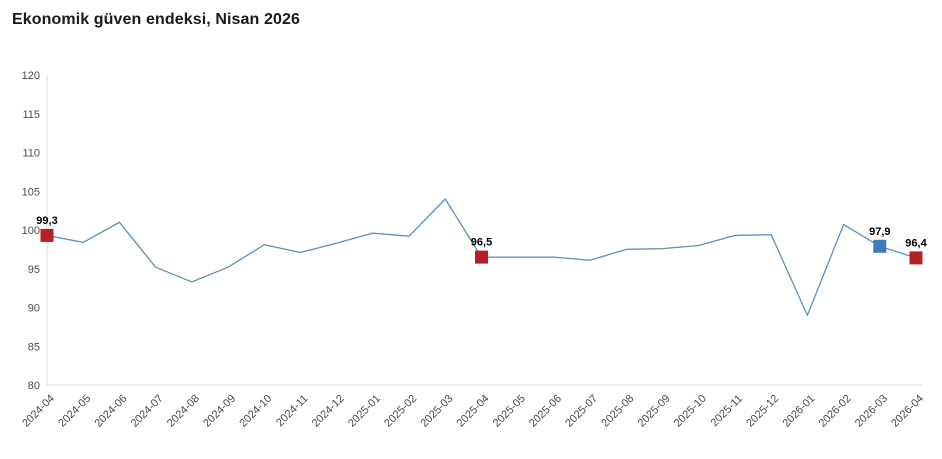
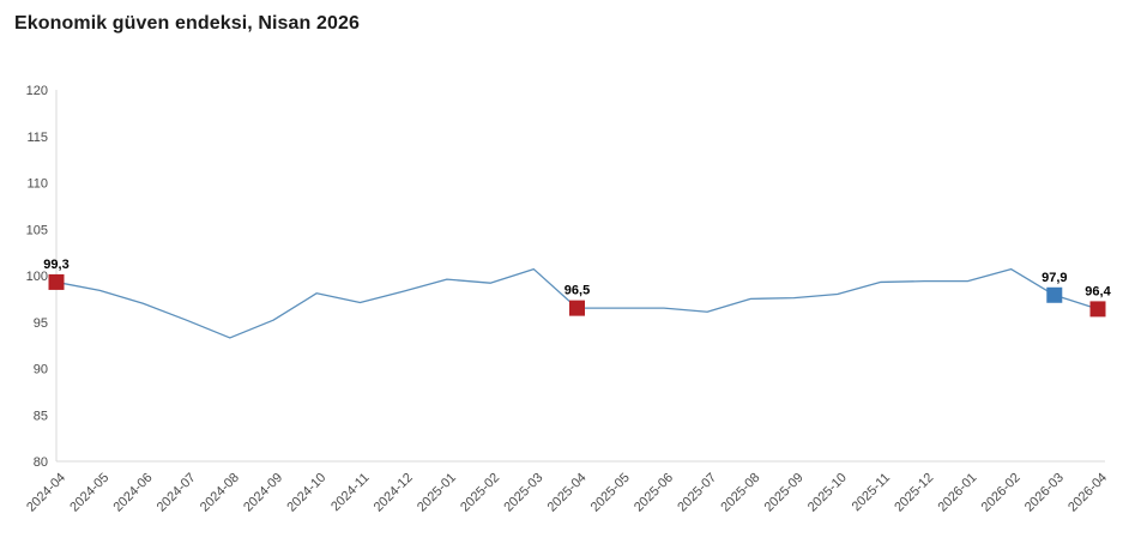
2024-06: 101 -> 97
2025-03: 104 -> 101
2026-01: 89 -> 99
